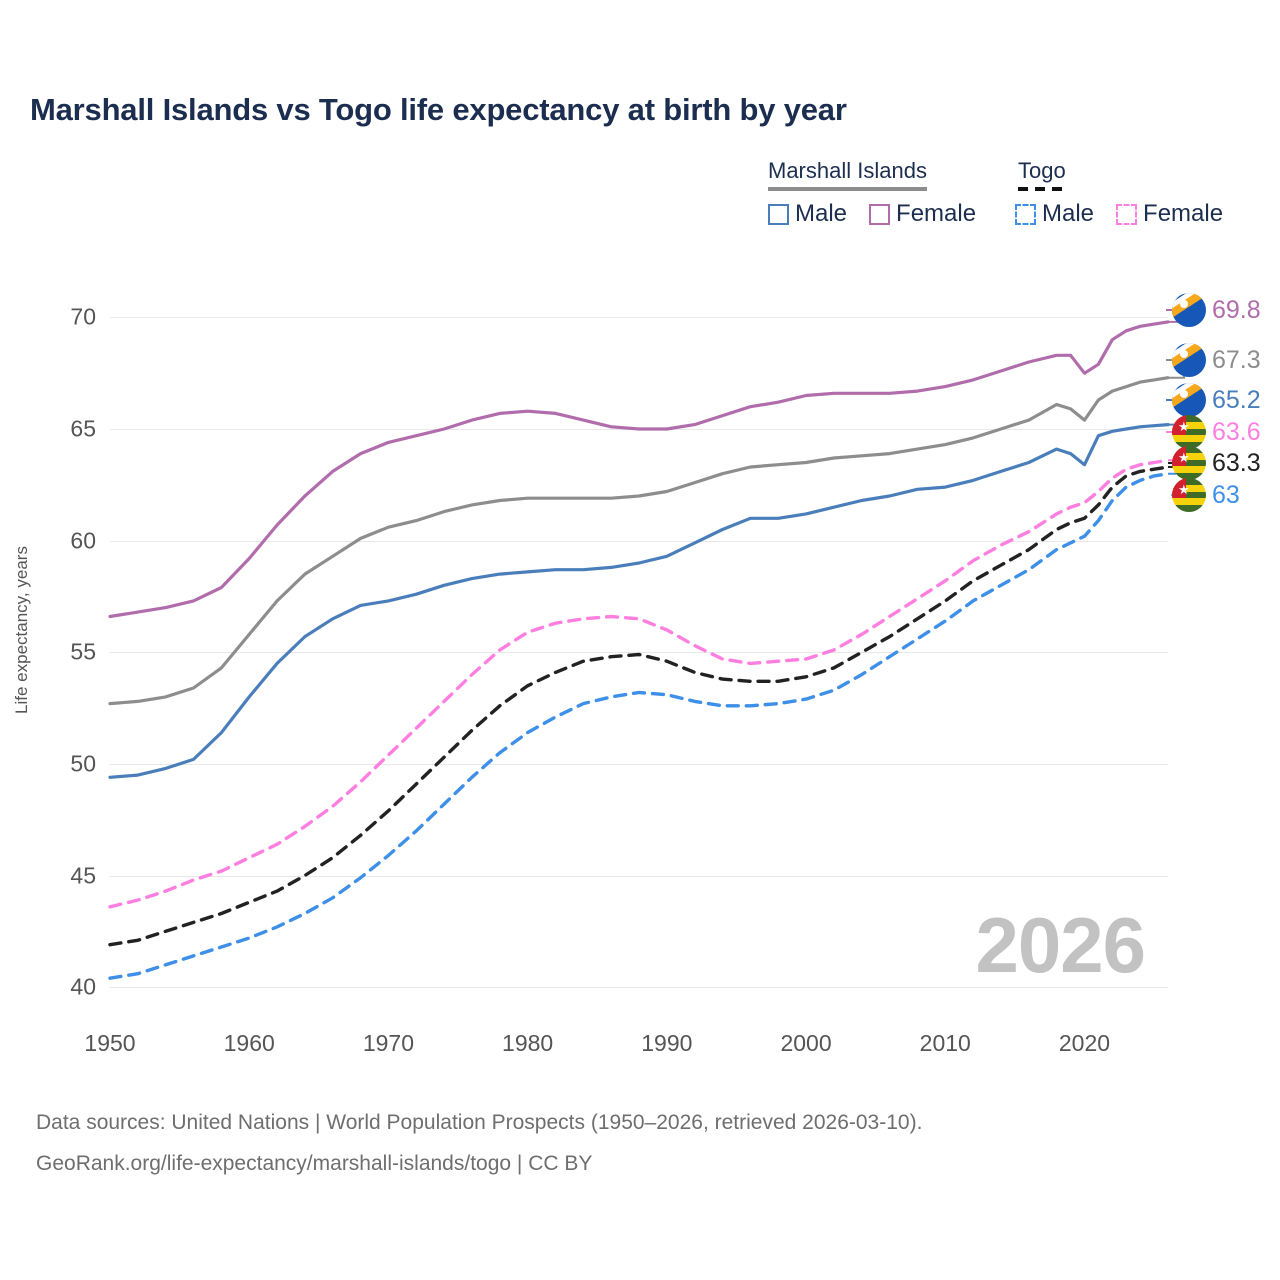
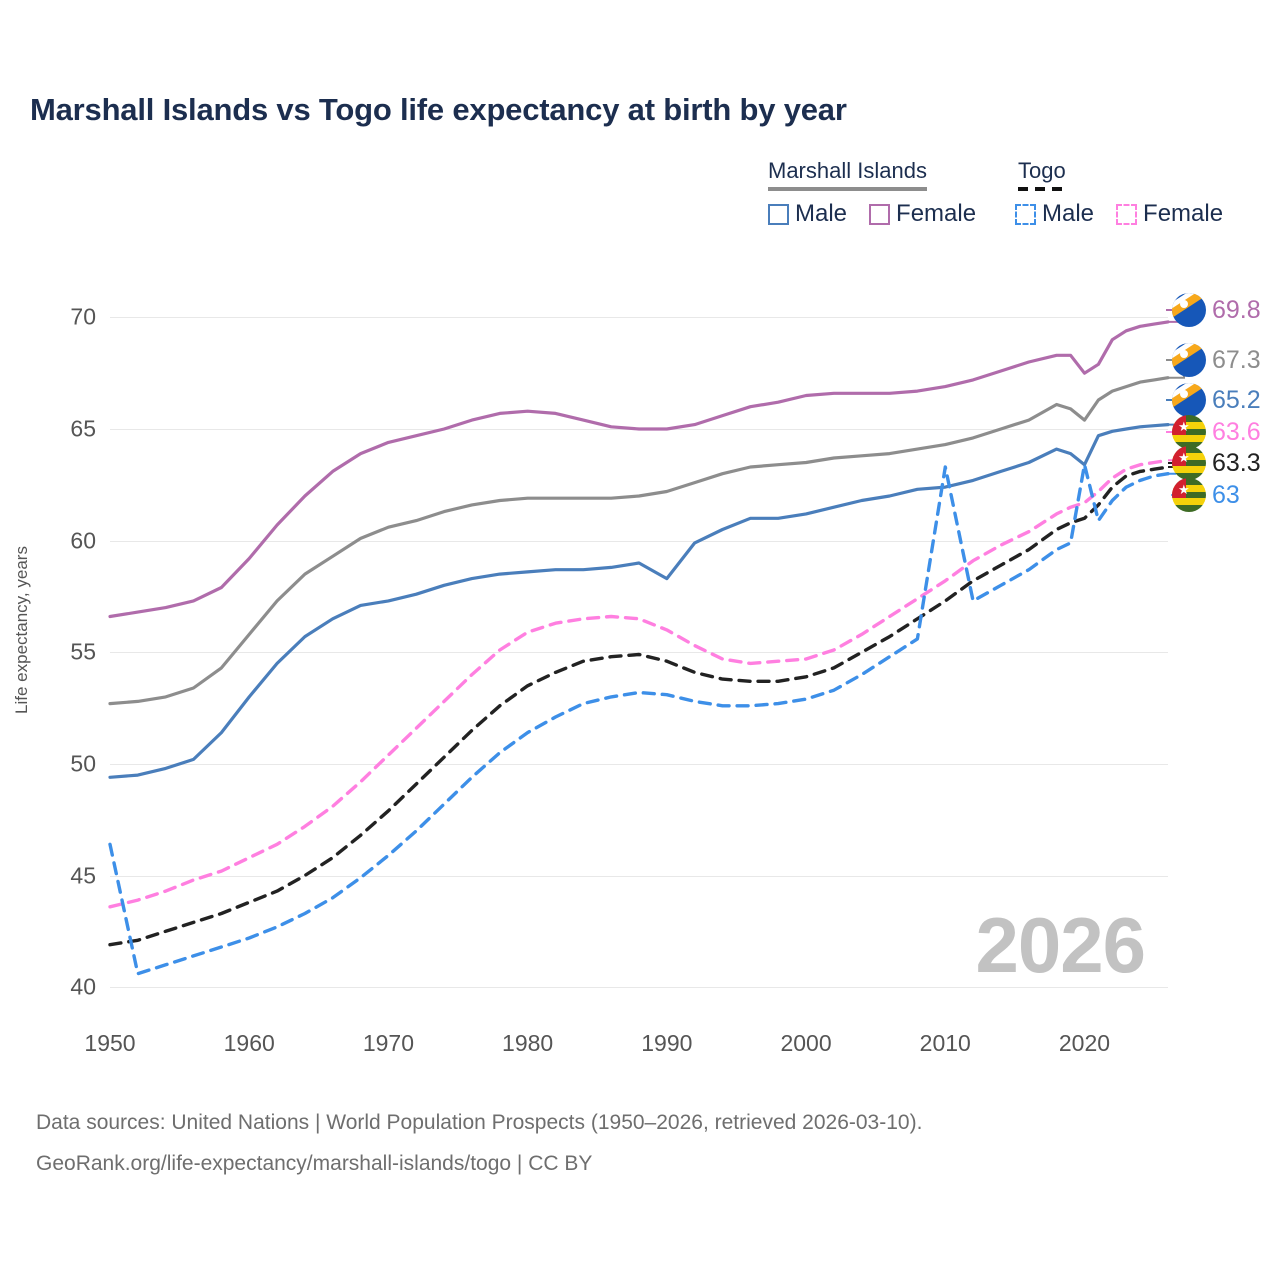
Togo Male/1950: 40.4 -> 46.4
Marshall Islands Male/1990: 59.3 -> 58.3
Togo Male/2010: 56.4 -> 63.3
Togo Male/2020: 60.2 -> 63.4
